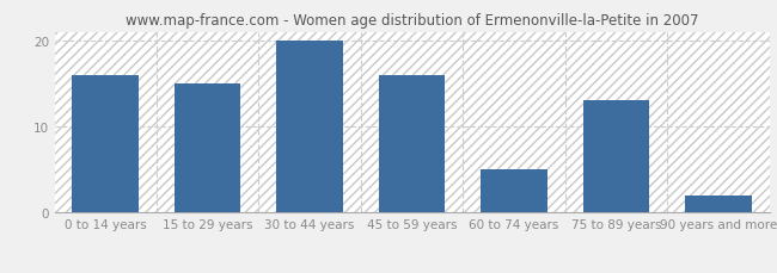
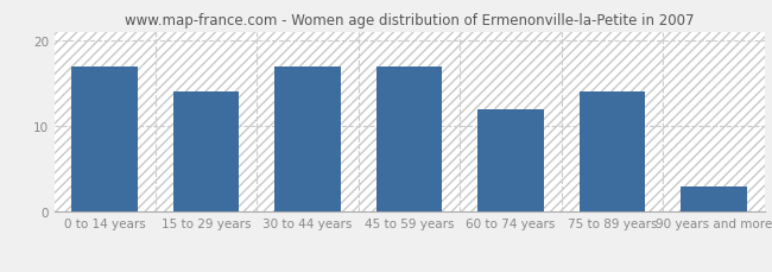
0 to 14 years: 16 -> 17
15 to 29 years: 15 -> 14
30 to 44 years: 20 -> 17
45 to 59 years: 16 -> 17
60 to 74 years: 5 -> 12
75 to 89 years: 13 -> 14
90 years and more: 2 -> 3
